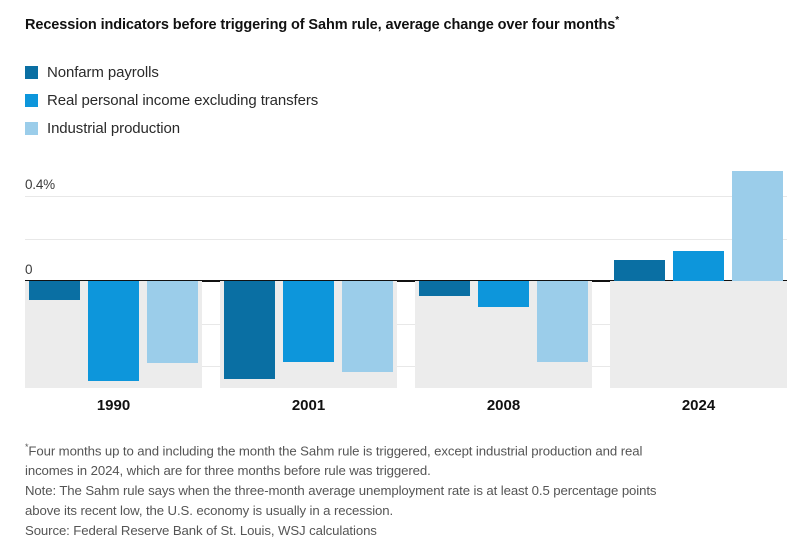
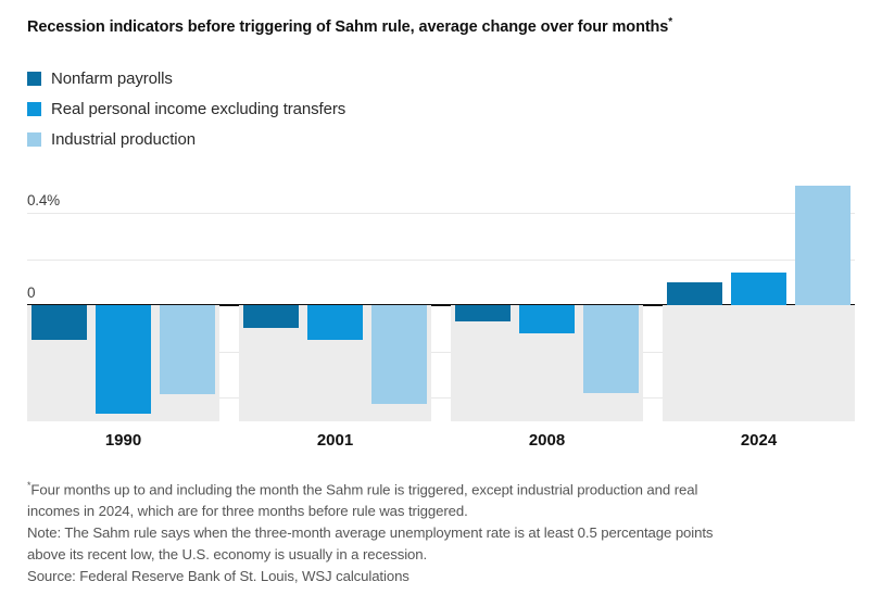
Nonfarm payrolls/1990: -0.09% -> -0.15%
Nonfarm payrolls/2001: -0.46% -> -0.10%
Real personal income excluding transfers/2001: -0.38% -> -0.15%
